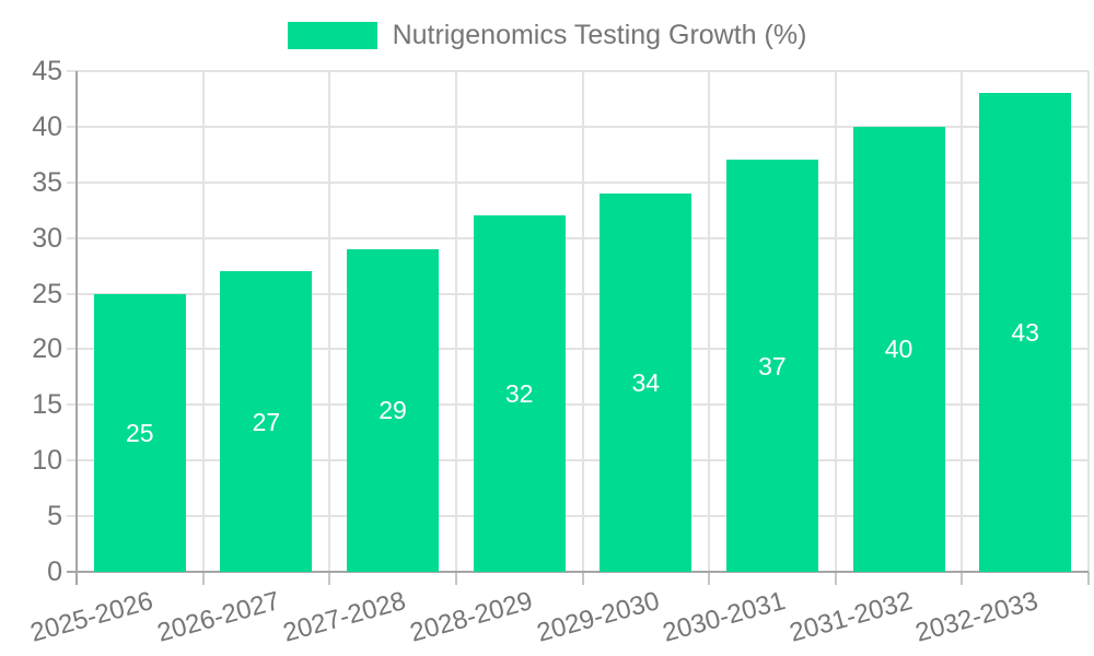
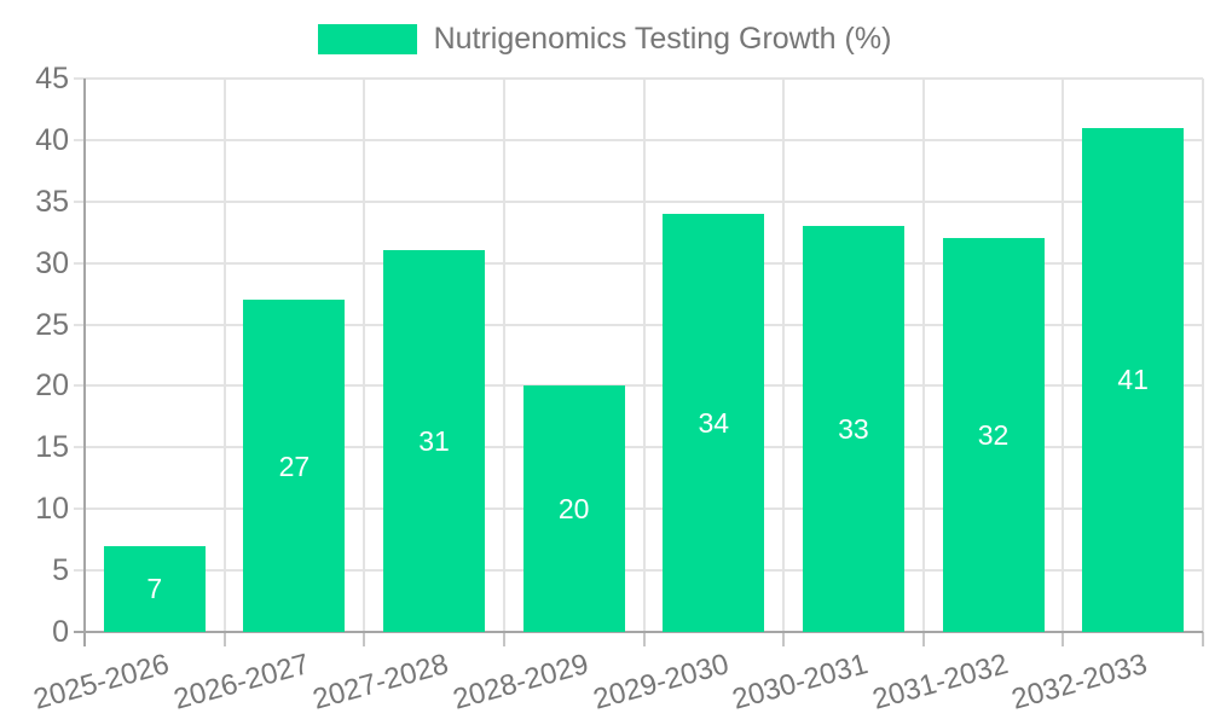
2025-2026: 25 -> 7
2027-2028: 29 -> 31
2028-2029: 32 -> 20
2030-2031: 37 -> 33
2031-2032: 40 -> 32
2032-2033: 43 -> 41
